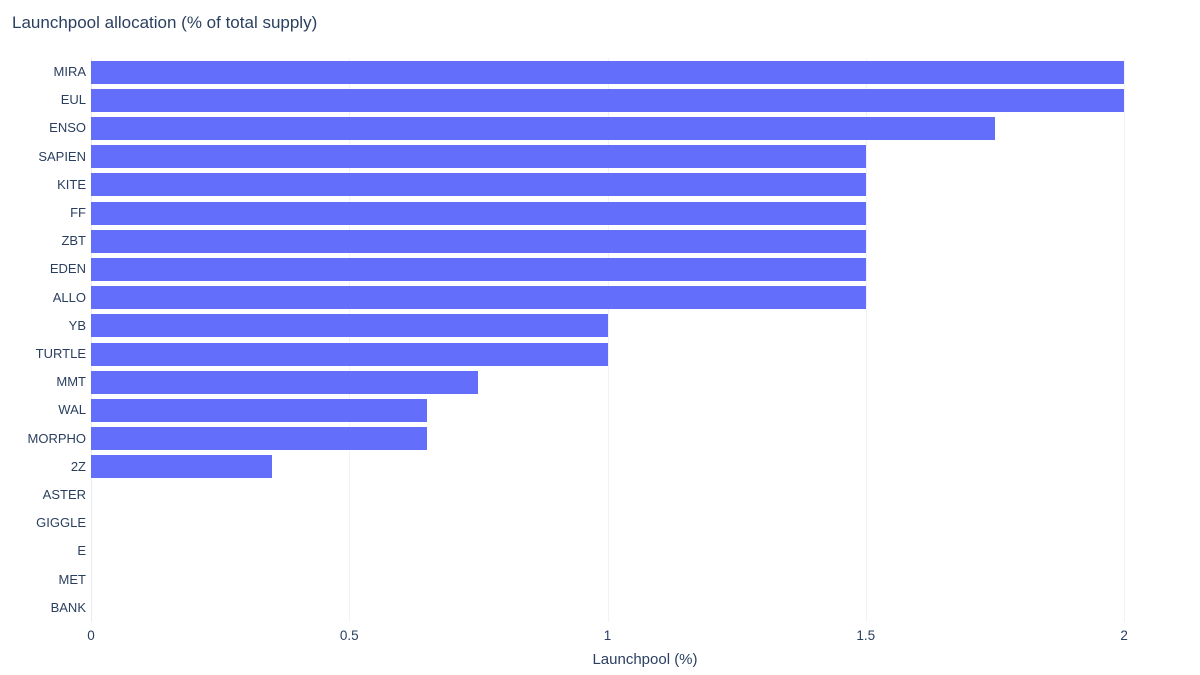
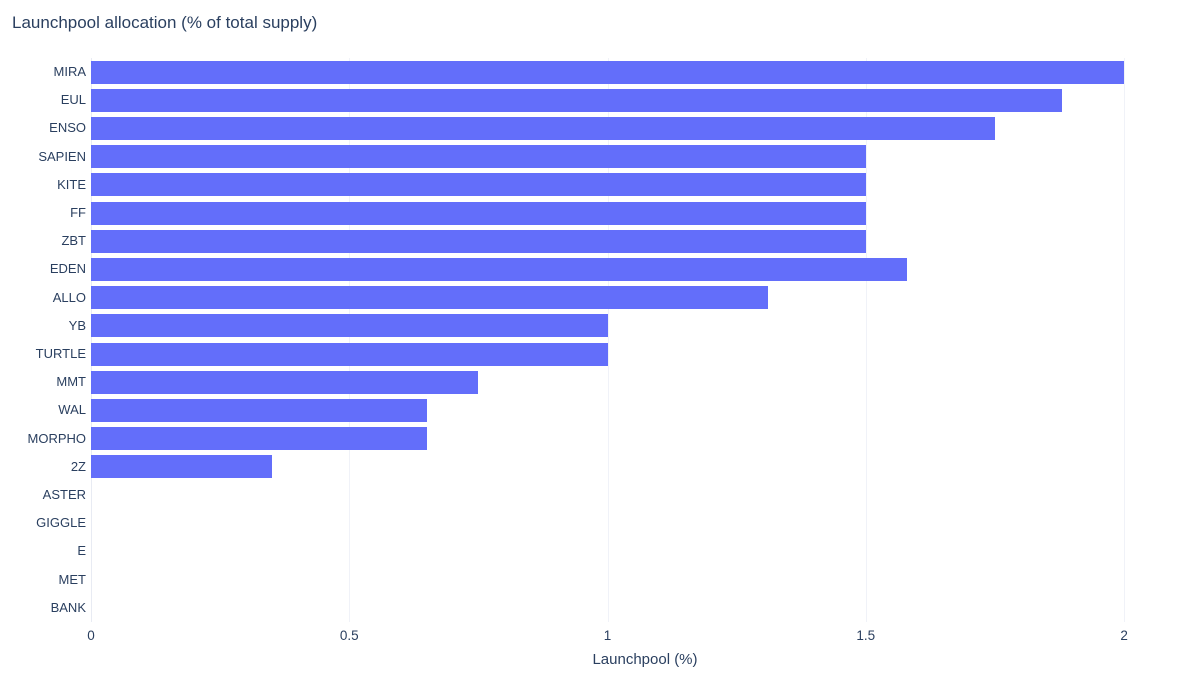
EUL: 2.00 -> 1.88
EDEN: 1.50 -> 1.58
ALLO: 1.50 -> 1.31
